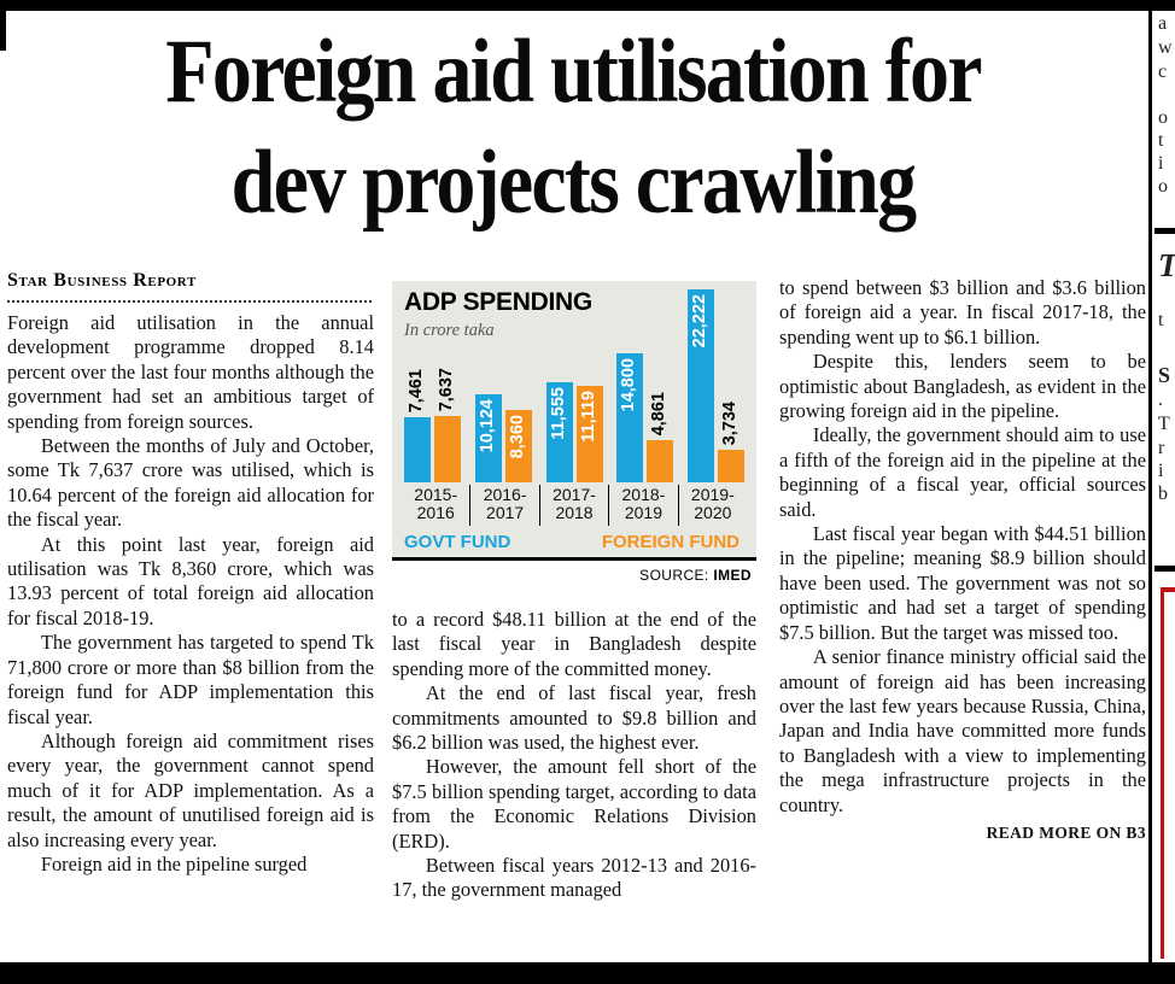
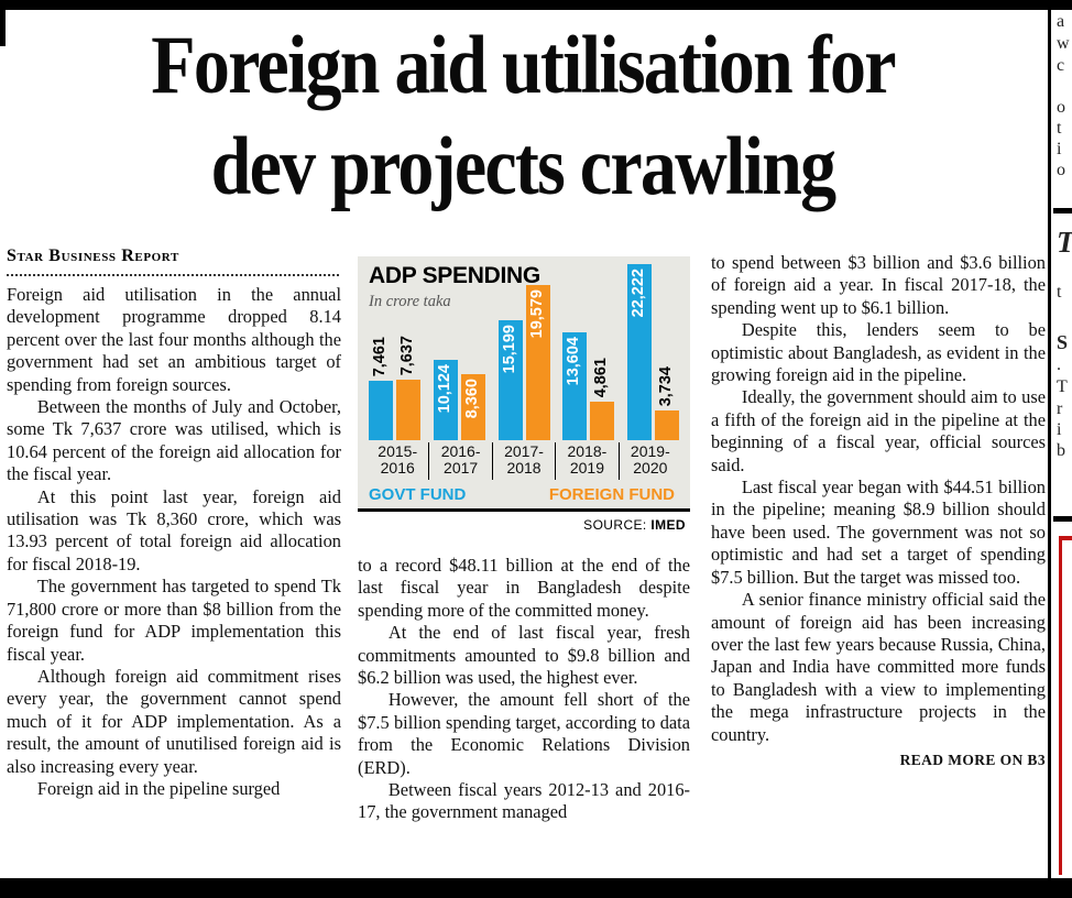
GOVT FUND/2017-2018: 11,555 -> 15,199
FOREIGN FUND/2017-2018: 11,119 -> 19,579
GOVT FUND/2018-2019: 14,800 -> 13,604
